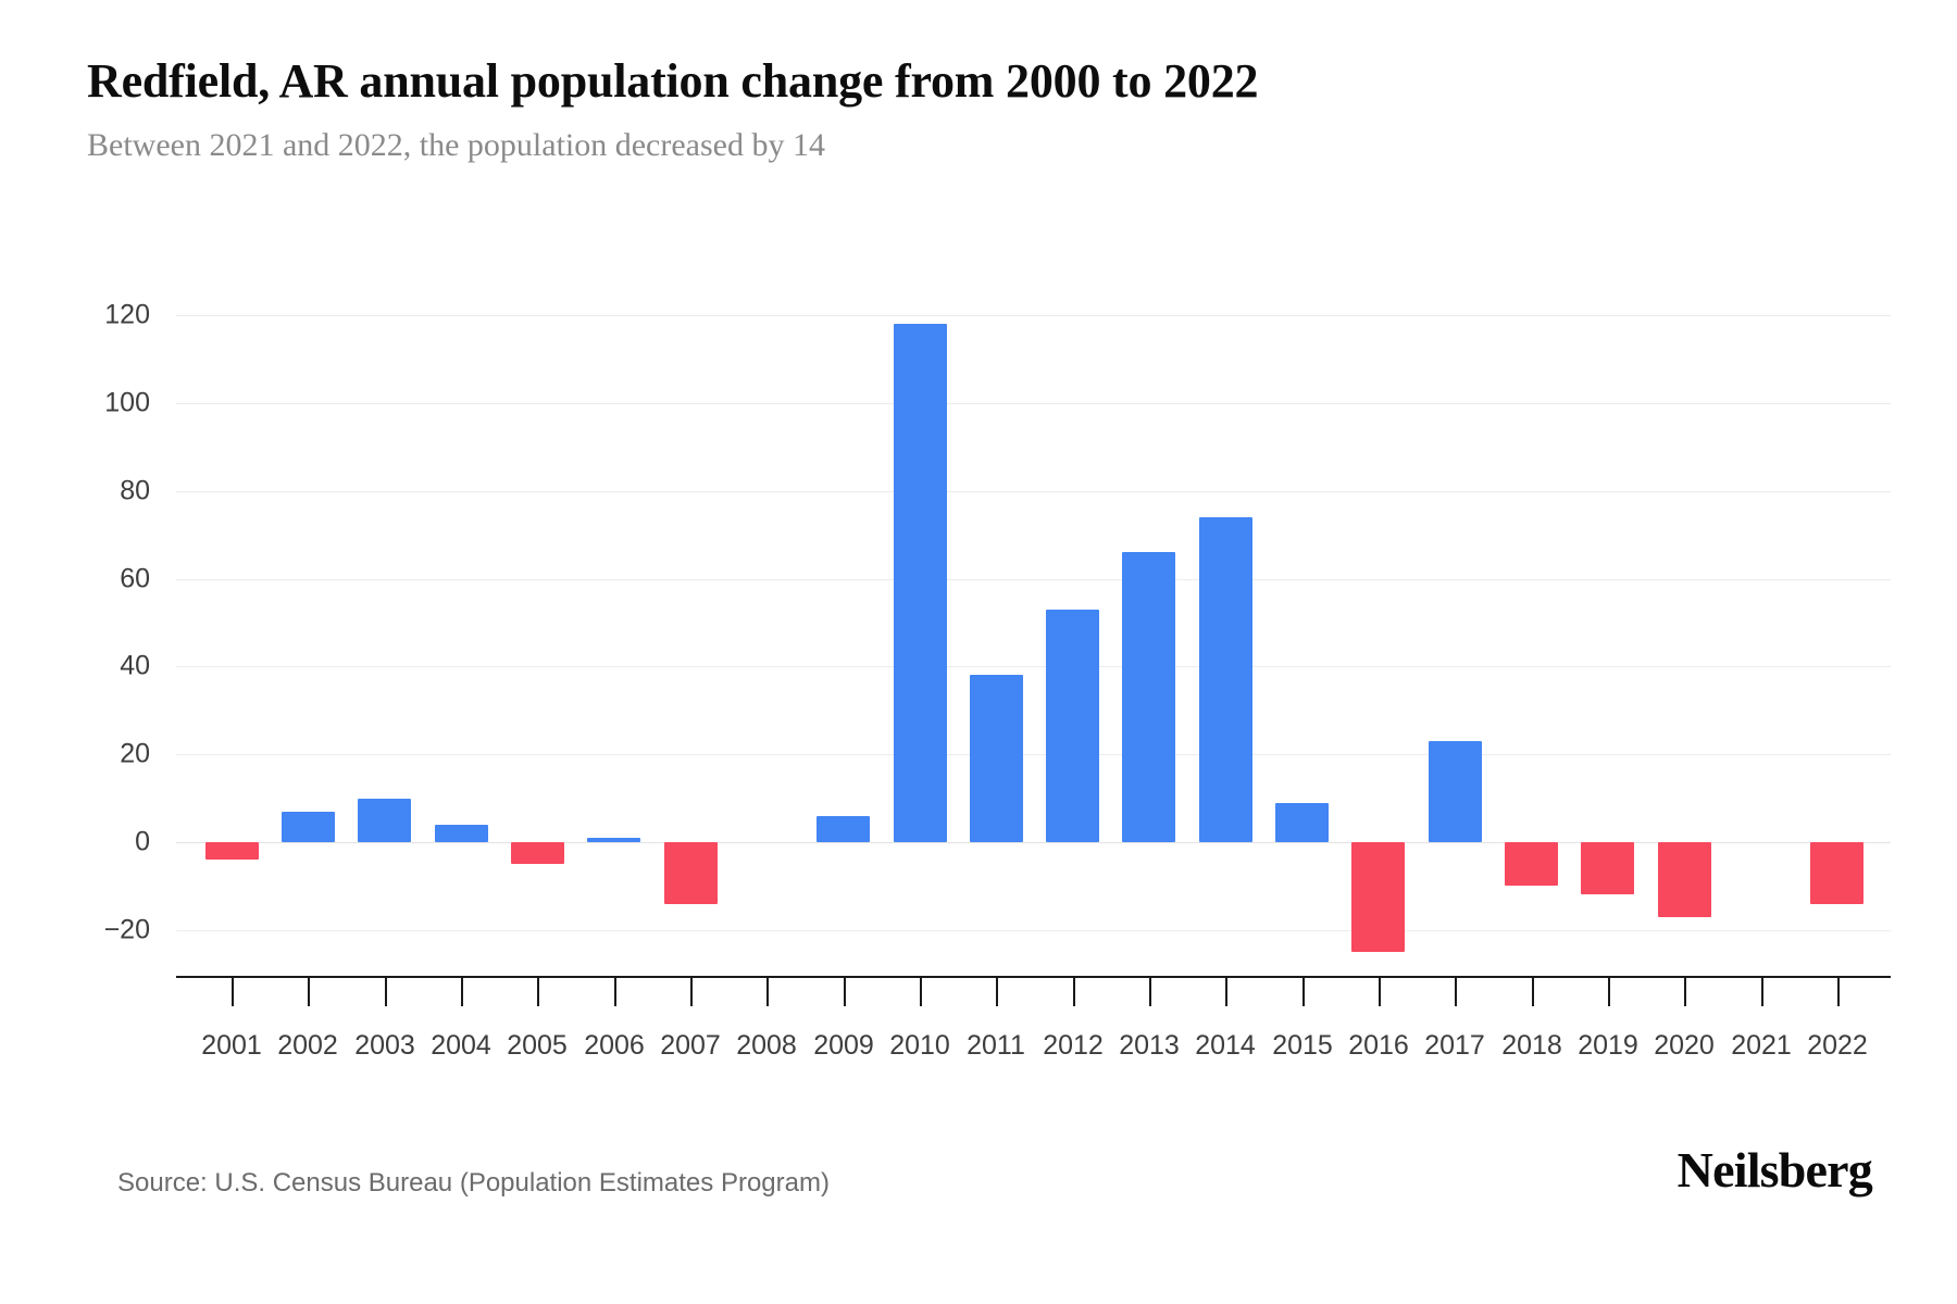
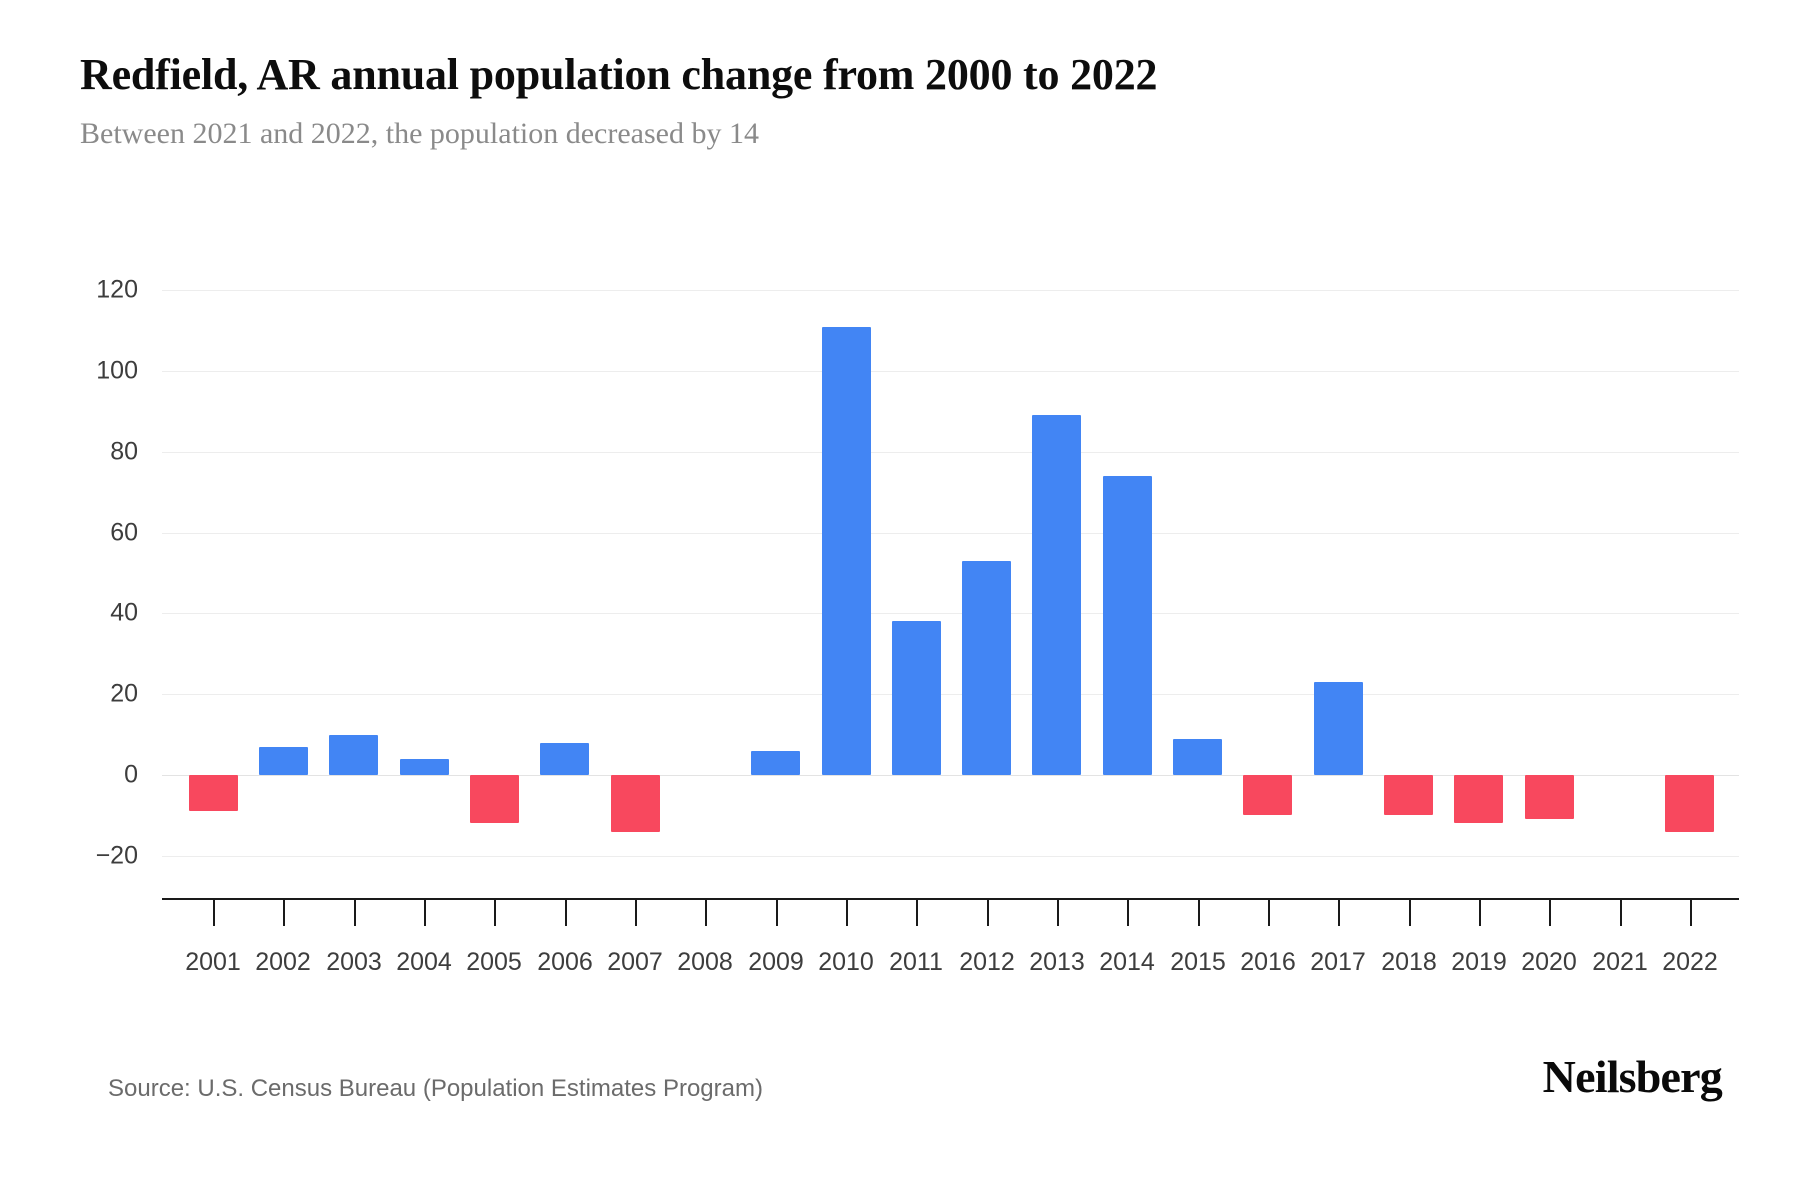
2001: -4 -> -9
2005: -5 -> -12
2006: 1 -> 8
2010: 118 -> 111
2013: 66 -> 89
2016: -25 -> -10
2020: -17 -> -11
